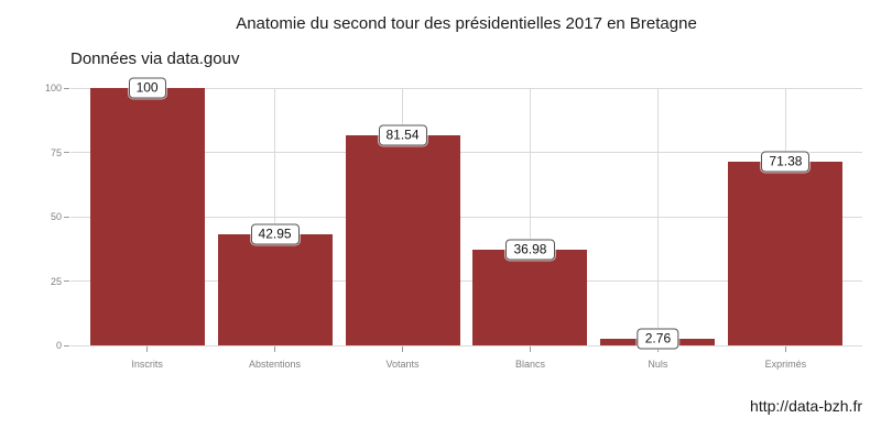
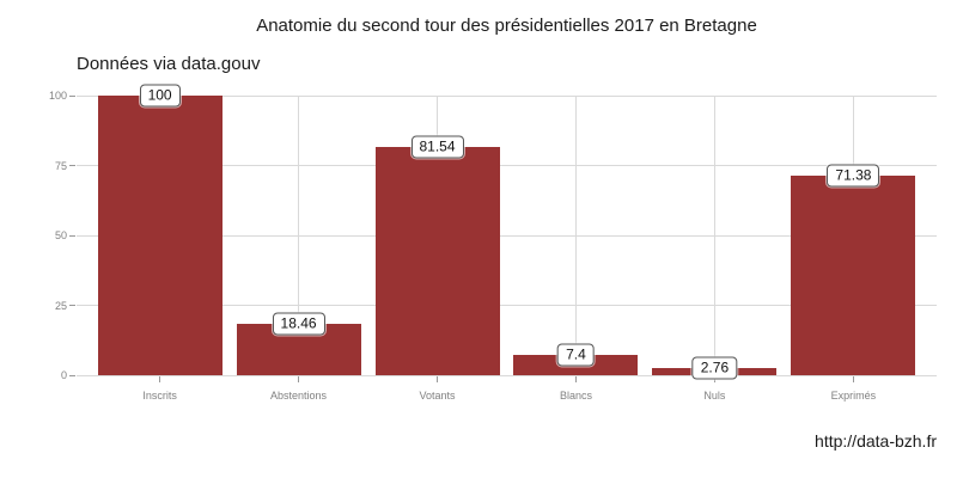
Abstentions: 42.95 -> 18.46
Blancs: 36.98 -> 7.4
